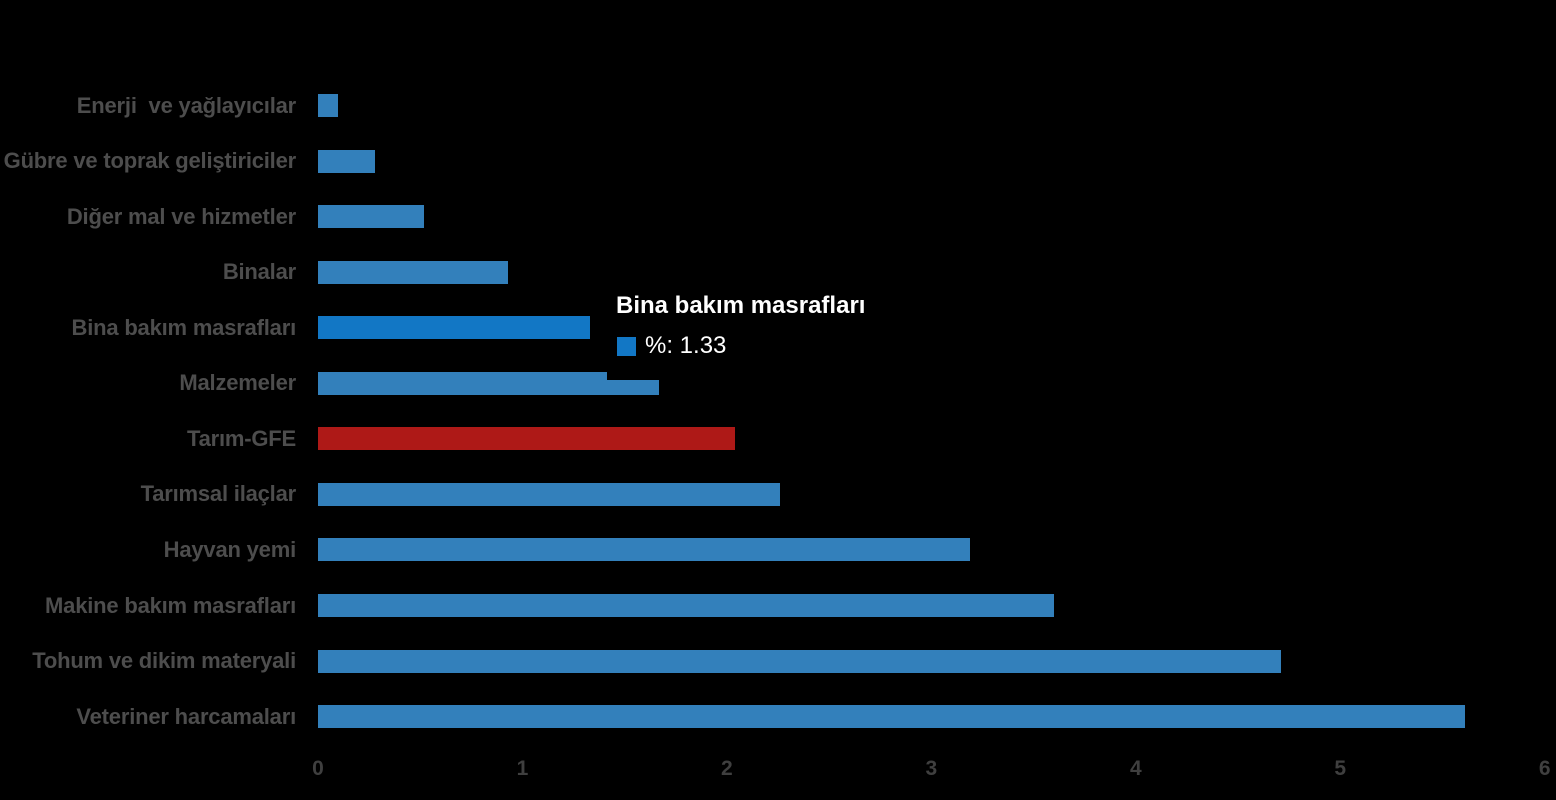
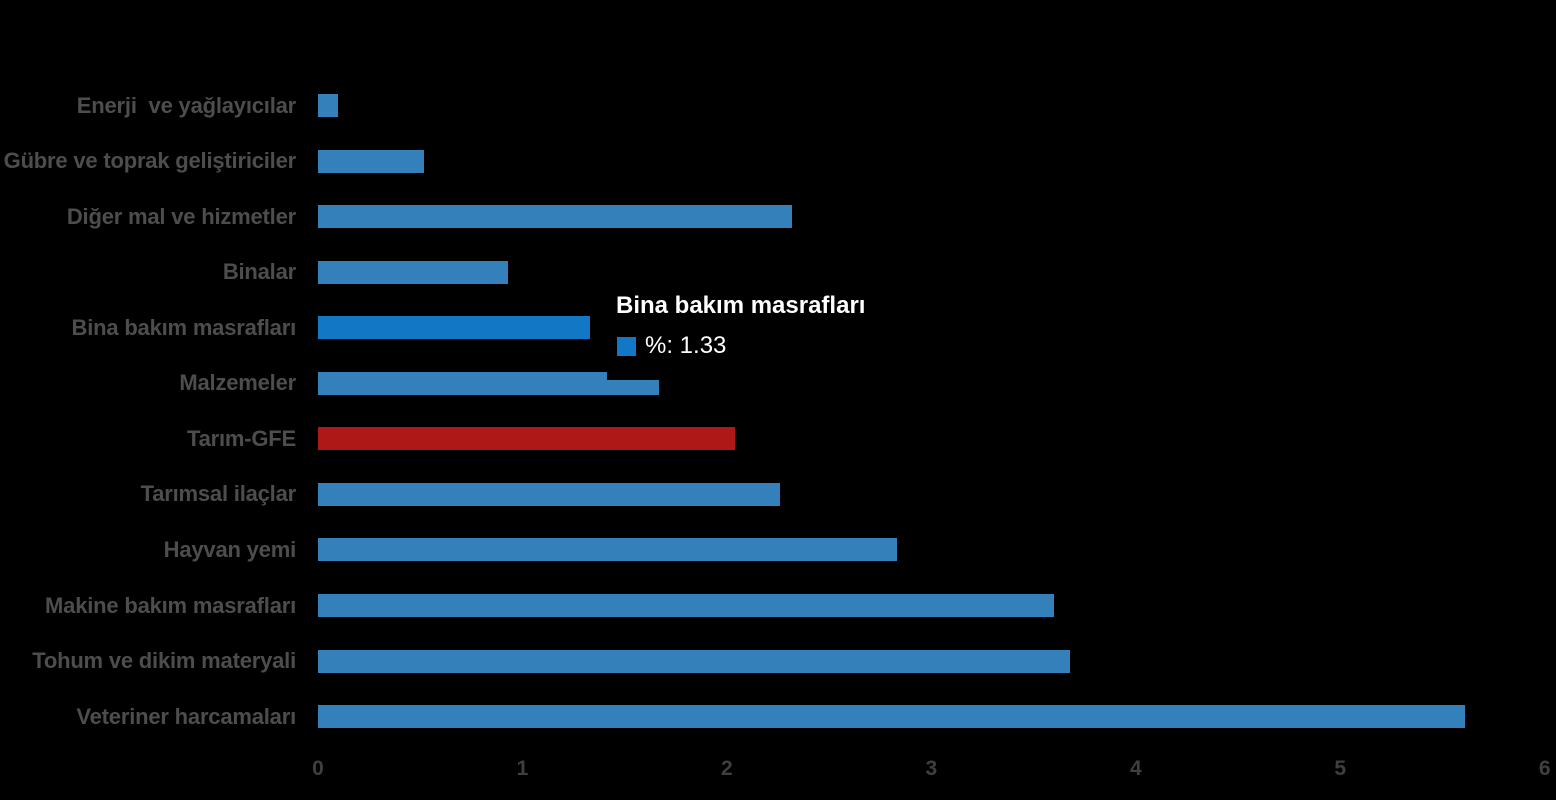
Gübre ve toprak geliştiriciler: 0.28 -> 0.52
Diğer mal ve hizmetler: 0.52 -> 2.32
Hayvan yemi: 3.19 -> 2.83
Tohum ve dikim materyali: 4.71 -> 3.68
